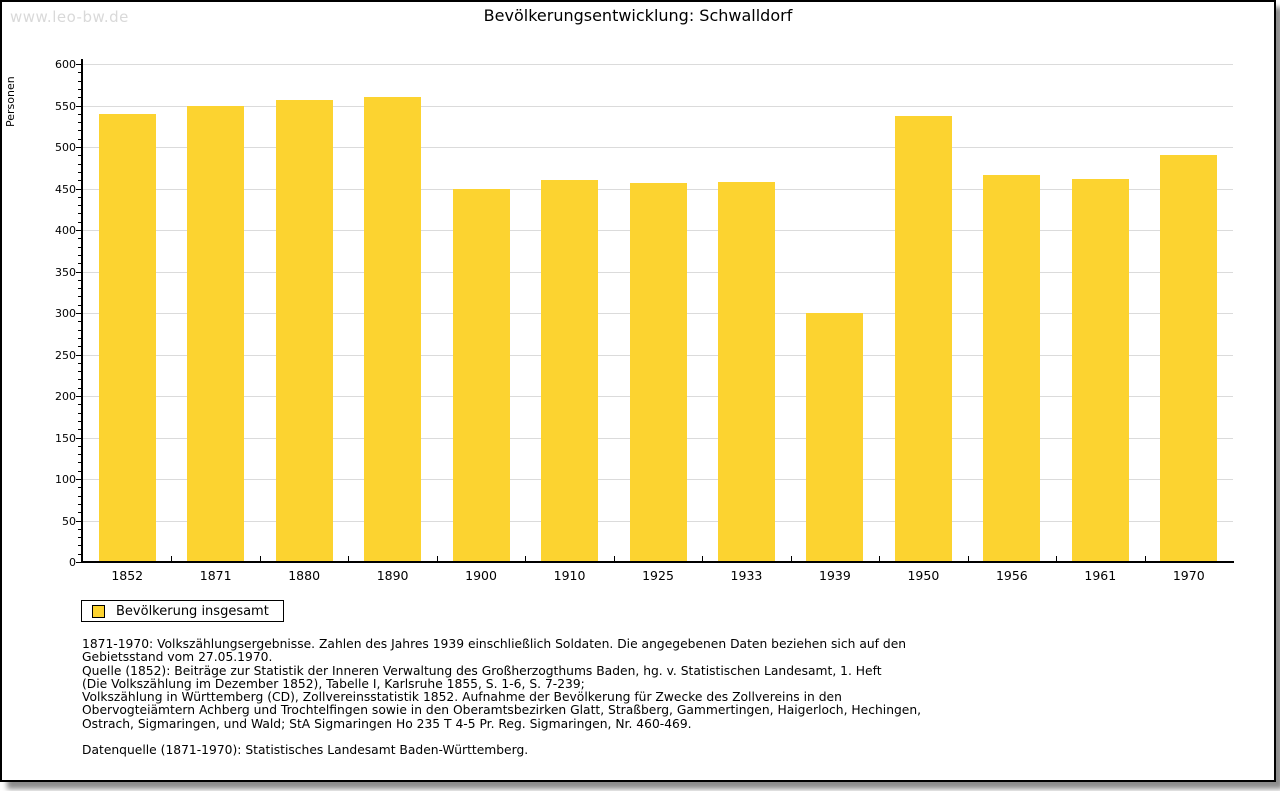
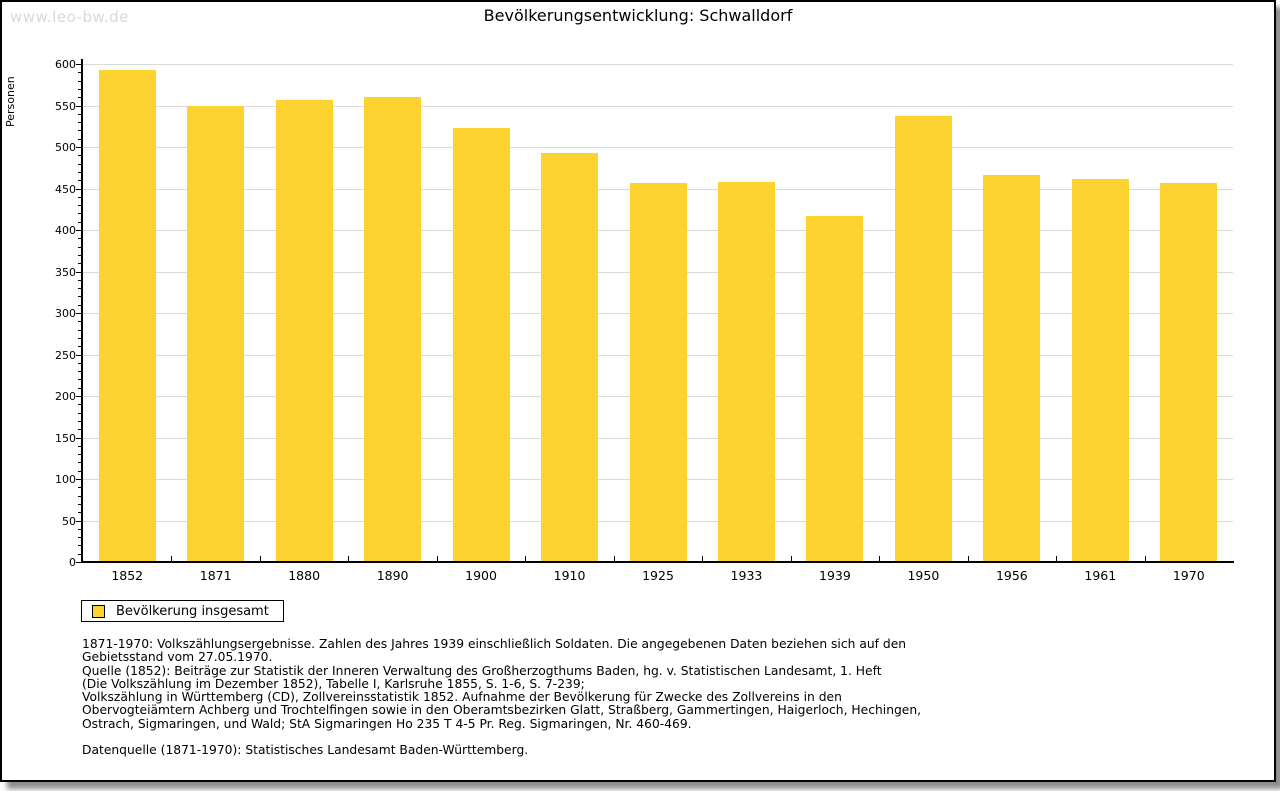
1852: 540 -> 590
1900: 450 -> 520
1910: 460 -> 490
1939: 300 -> 420
1970: 490 -> 460
